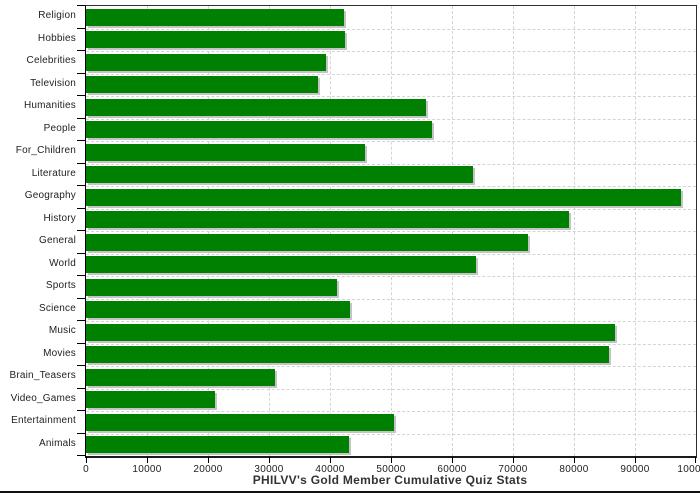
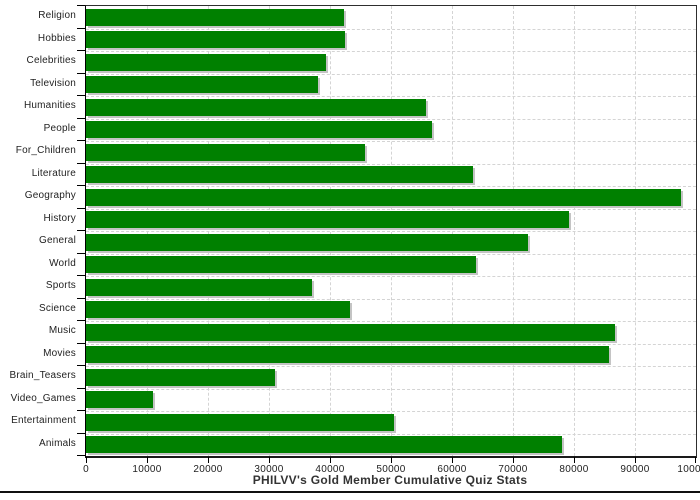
Sports: 41000 -> 37000
Video_Games: 21000 -> 11000
Animals: 43000 -> 78000
